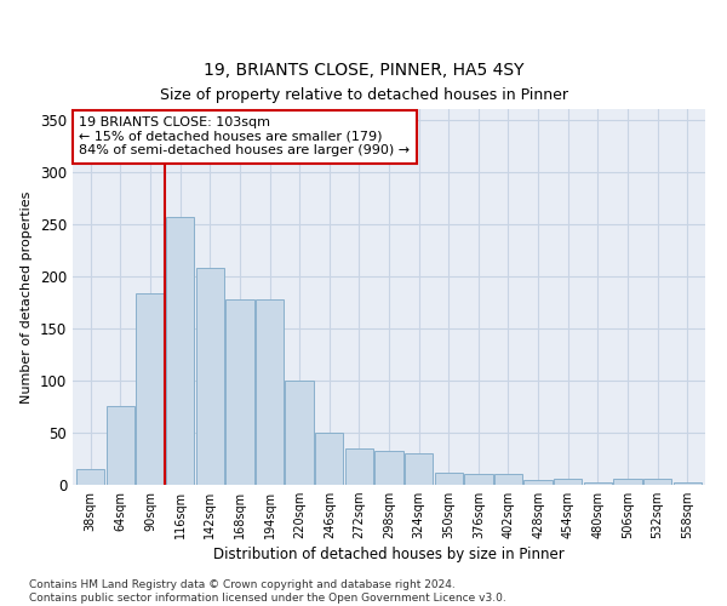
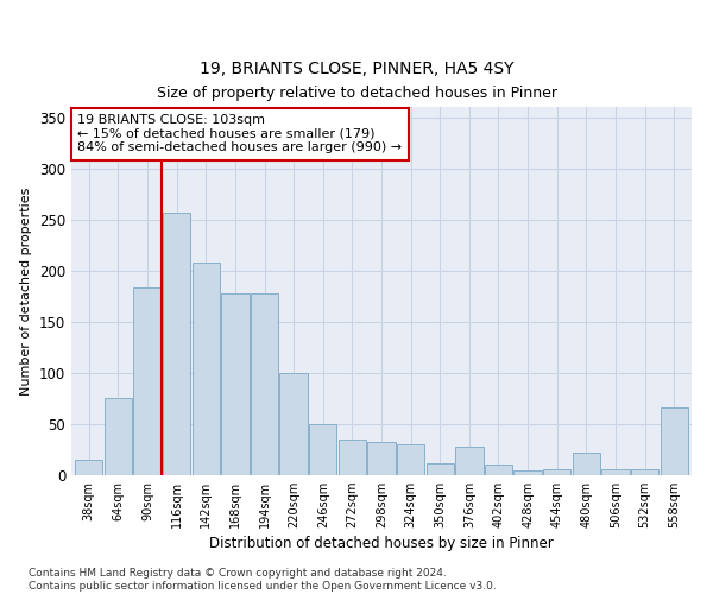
376sqm: 10 -> 28
480sqm: 2 -> 22
558sqm: 2 -> 66
